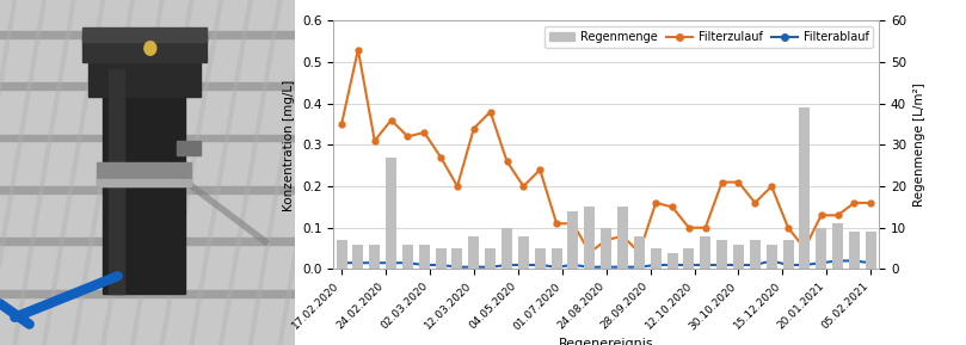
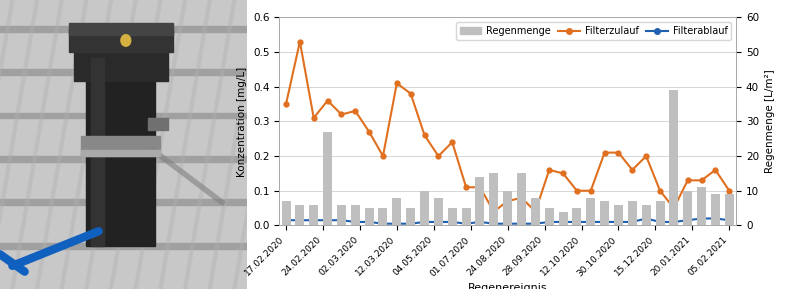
Filterzulauf/12.03.2020: 0.34 -> 0.41
Filterzulauf/05.02.2021: 0.16 -> 0.10
